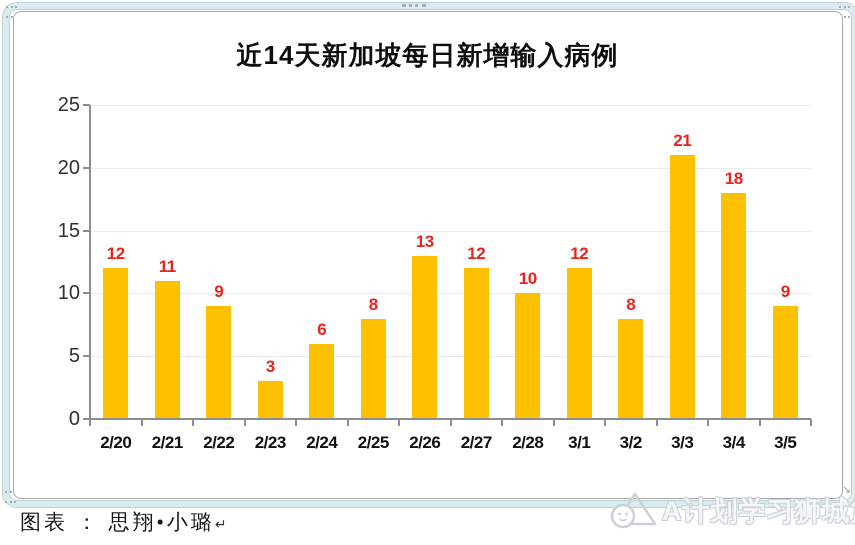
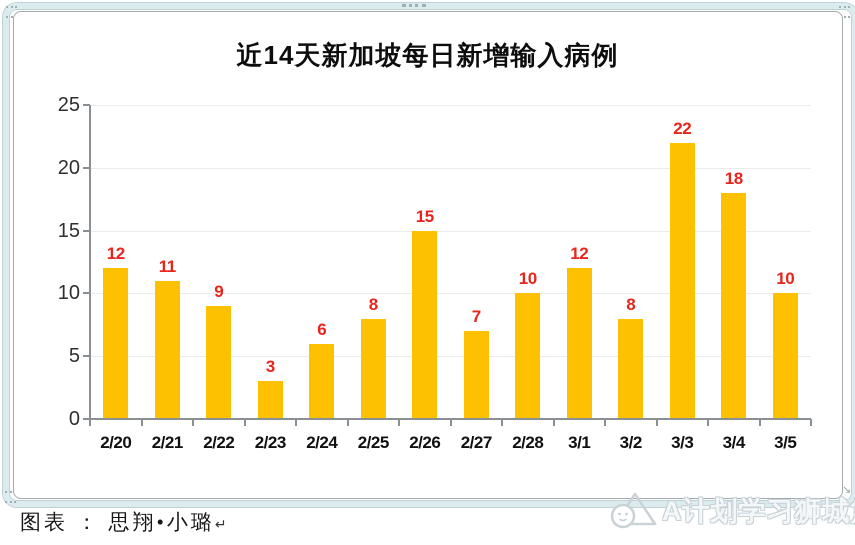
2/26: 13 -> 15
2/27: 12 -> 7
3/3: 21 -> 22
3/5: 9 -> 10
